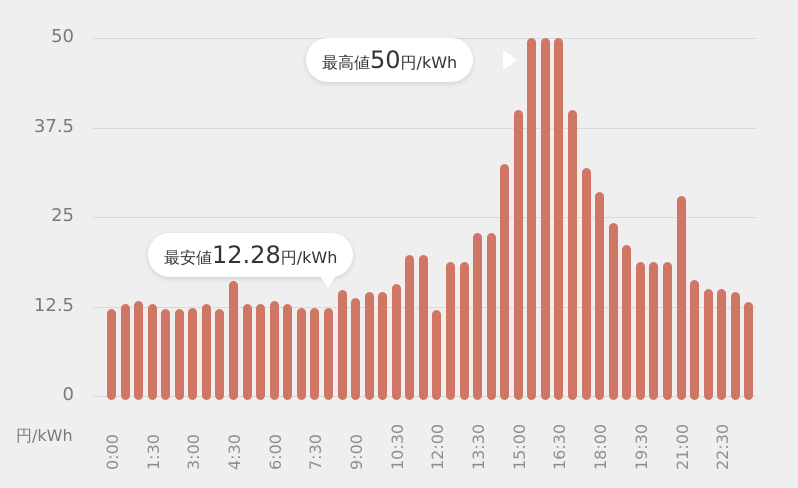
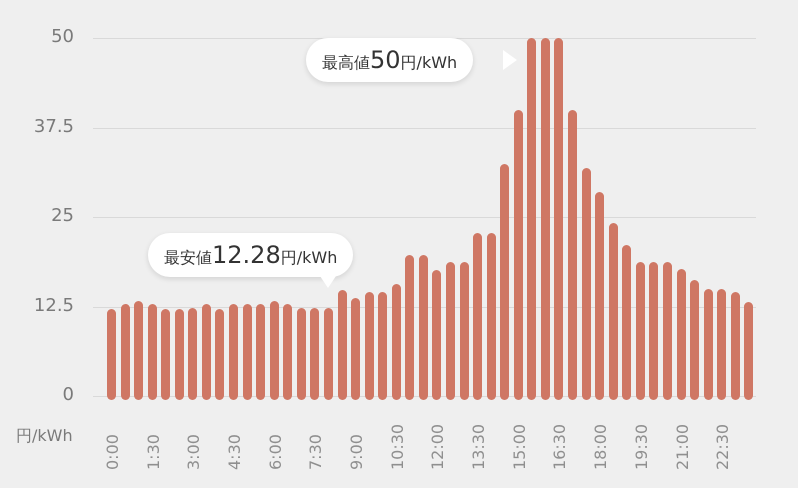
4:30: 16 -> 13
12:00: 12 -> 18
21:00: 28 -> 18
